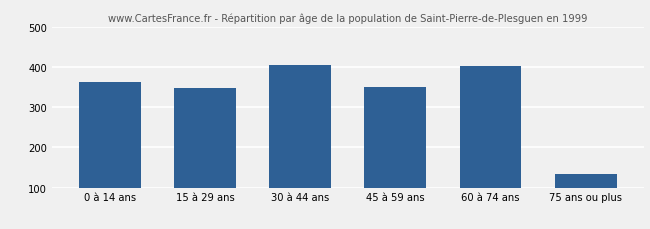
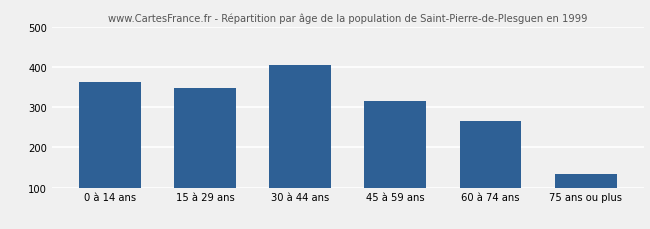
45 à 59 ans: 350 -> 315
60 à 74 ans: 403 -> 265
